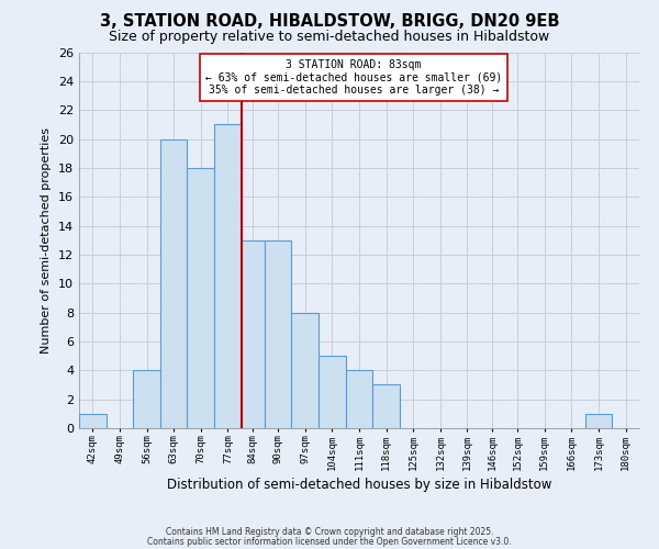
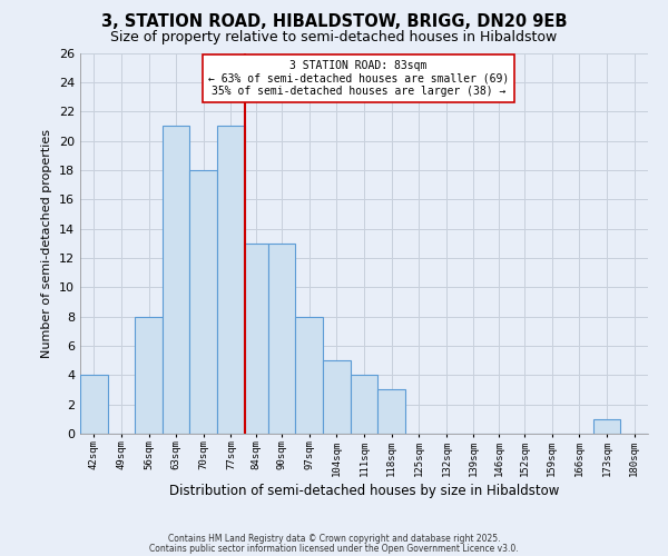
42sqm: 1 -> 4
56sqm: 4 -> 8
63sqm: 20 -> 21
